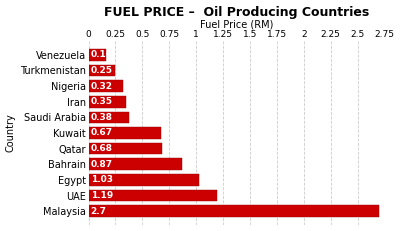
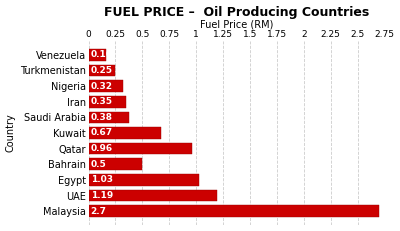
Qatar: 0.68 -> 0.96
Bahrain: 0.87 -> 0.5
